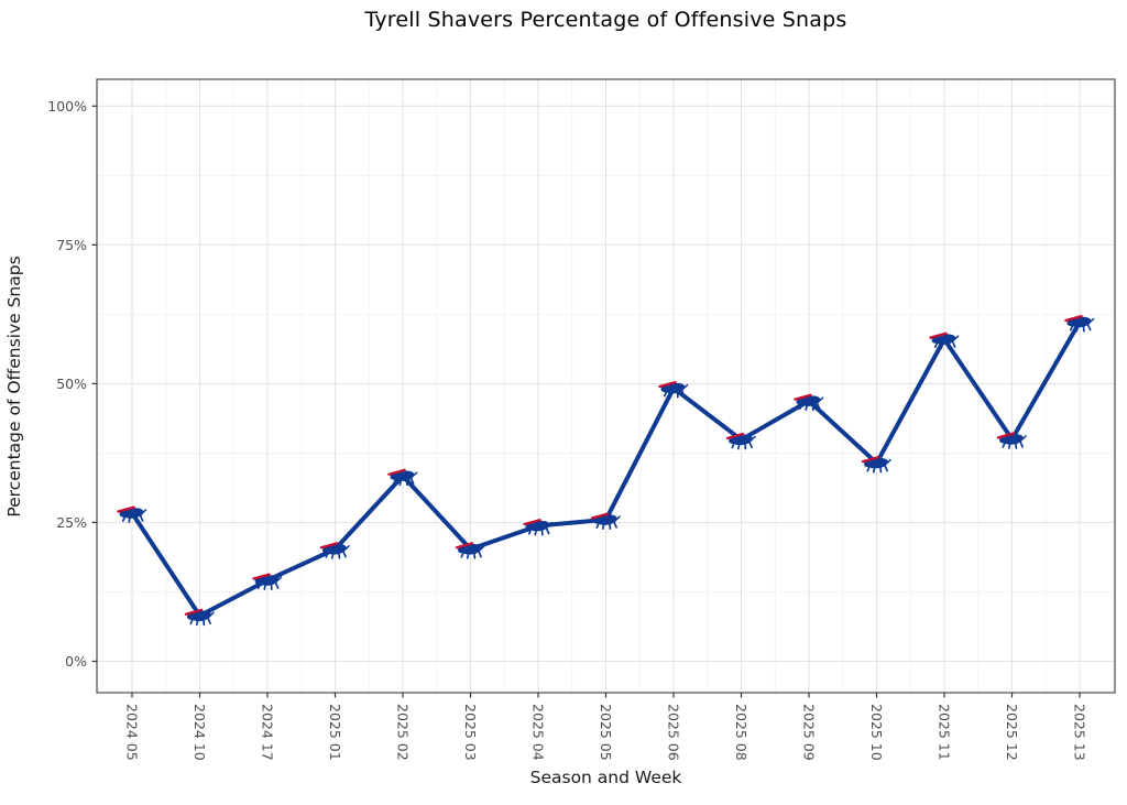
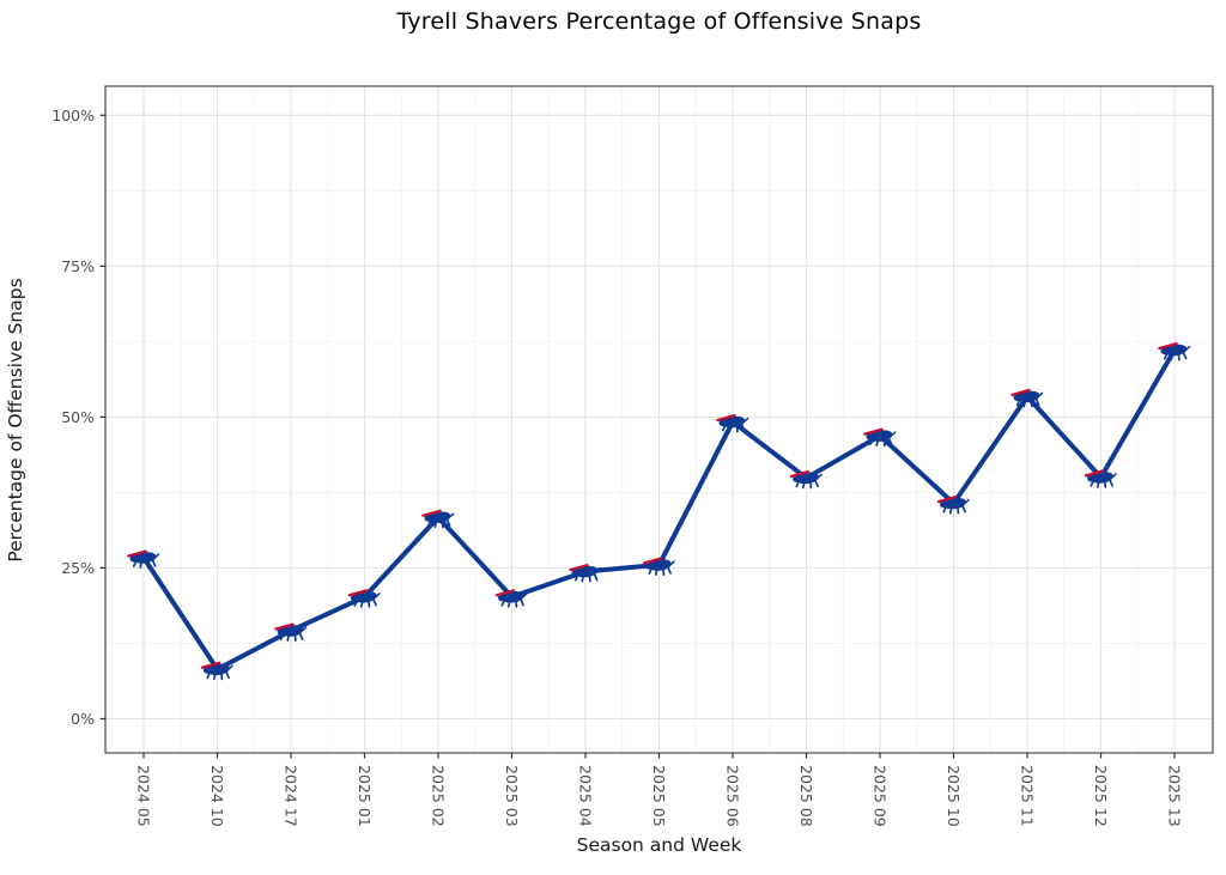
2025 11: 58% -> 53%
